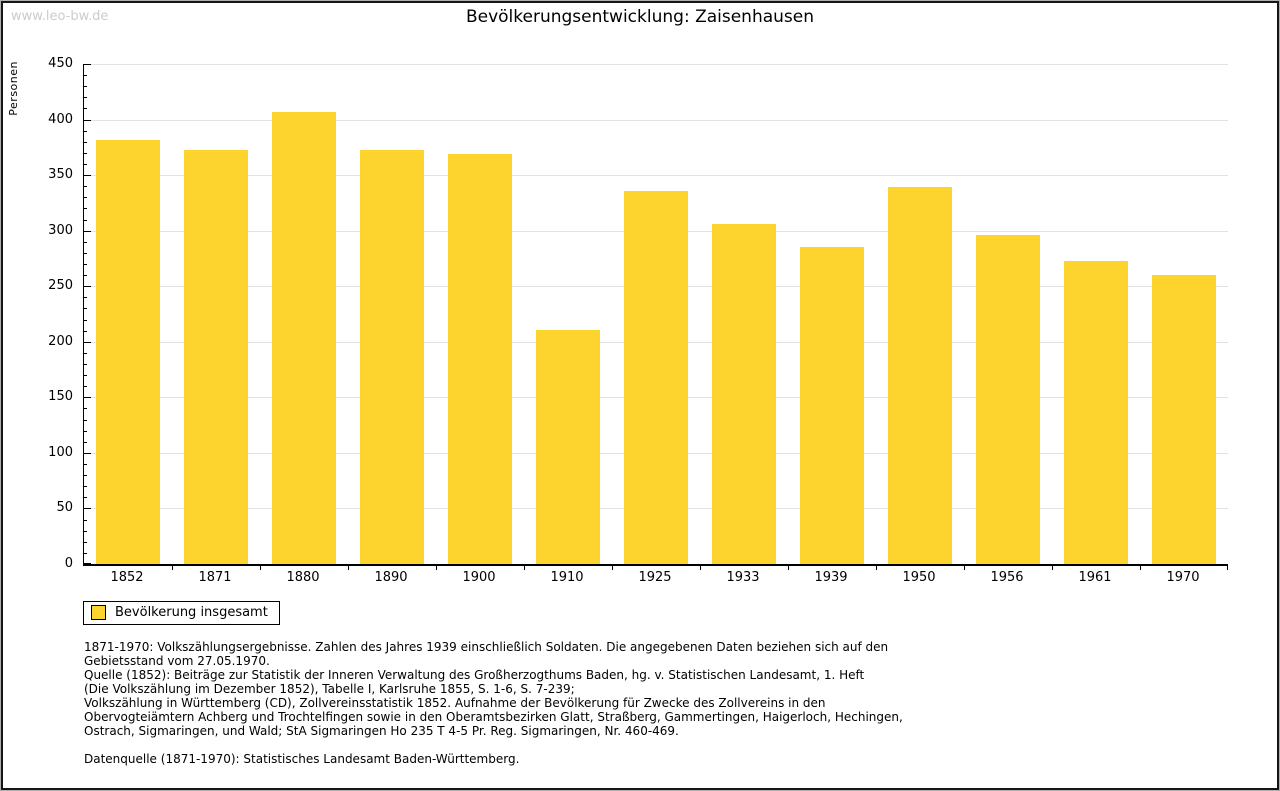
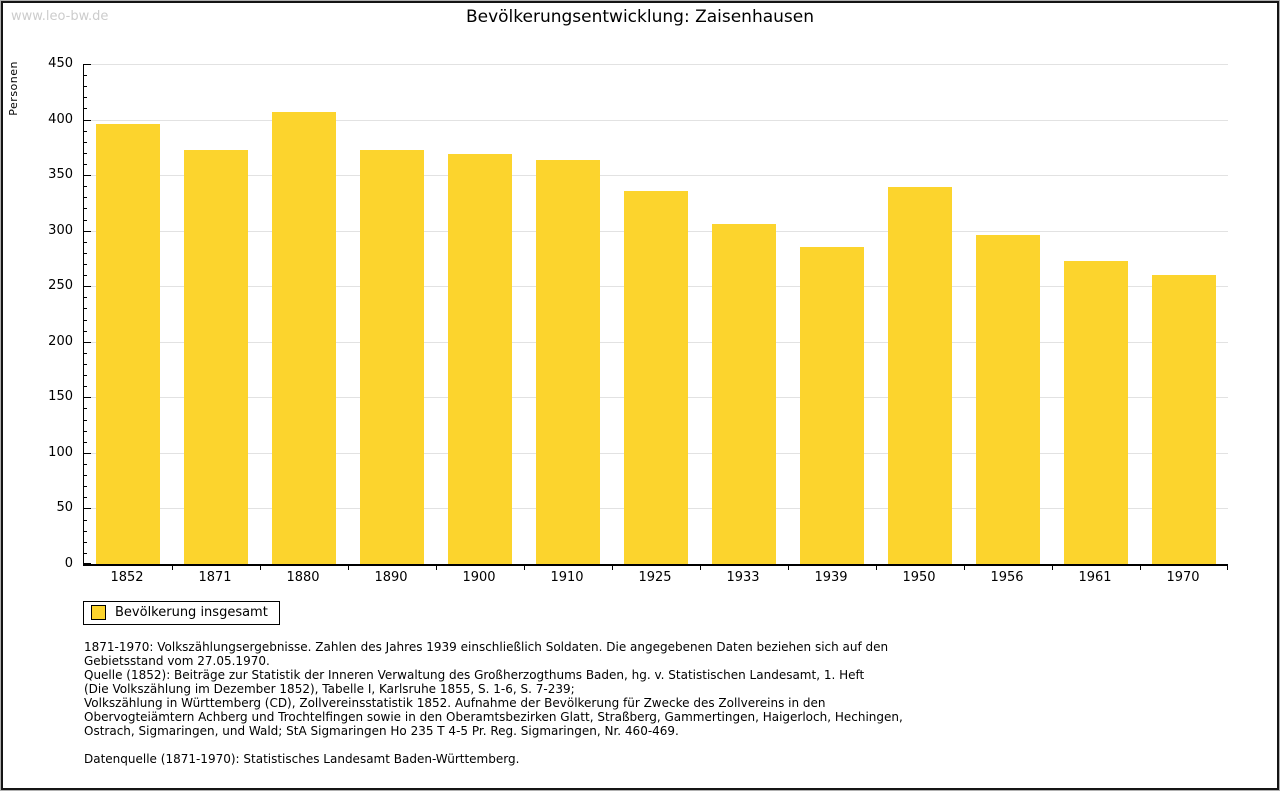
1852: 382 -> 396
1910: 211 -> 364
